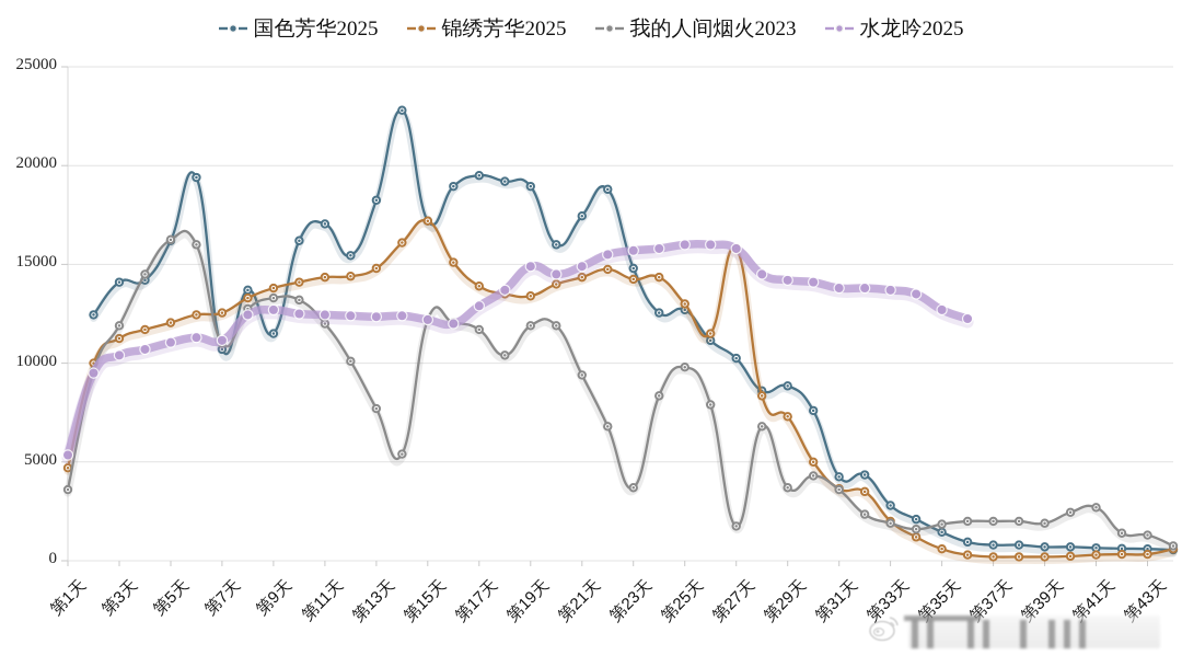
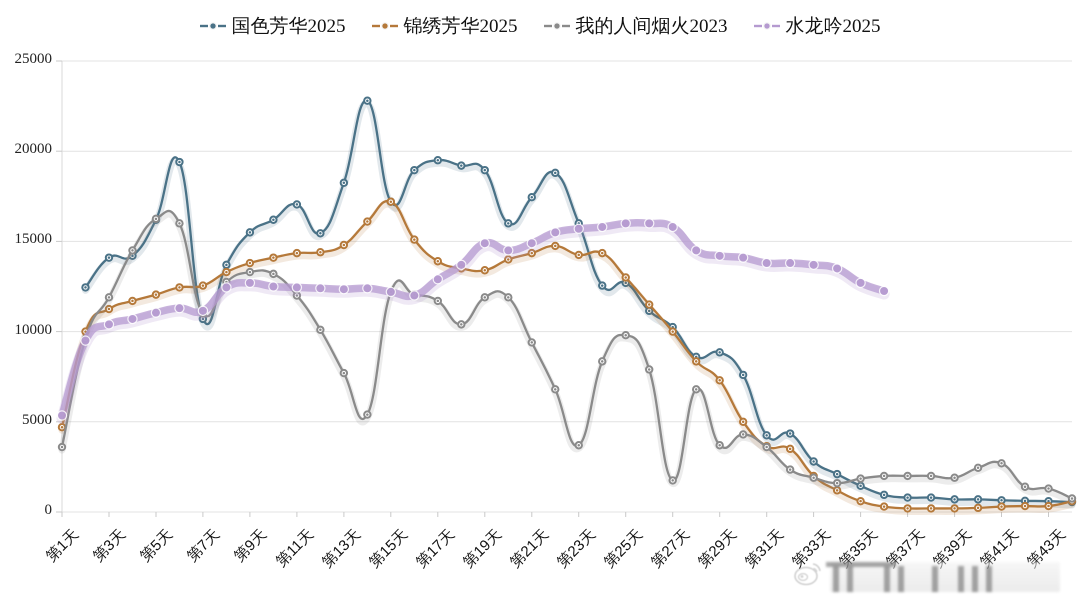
国色芳华2025/第9天: 11500 -> 15500
国色芳华2025/第23天: 14800 -> 16000
锦绣芳华2025/第27天: 15800 -> 10000
